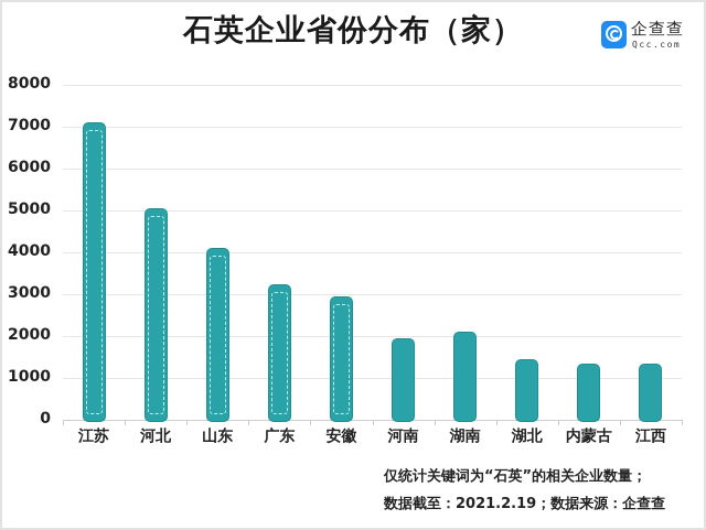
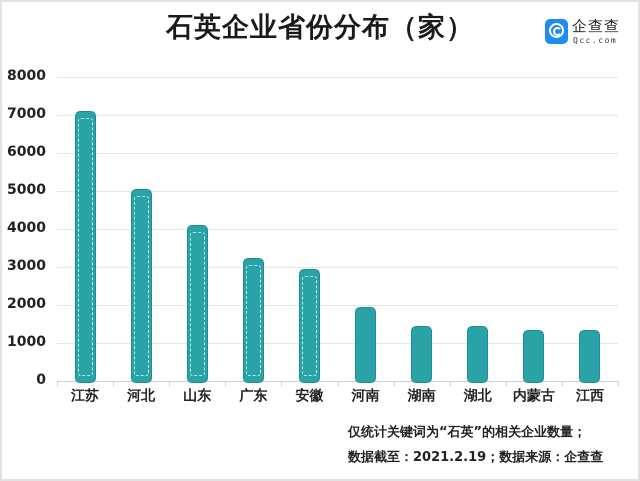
湖南: 2100 -> 1400
